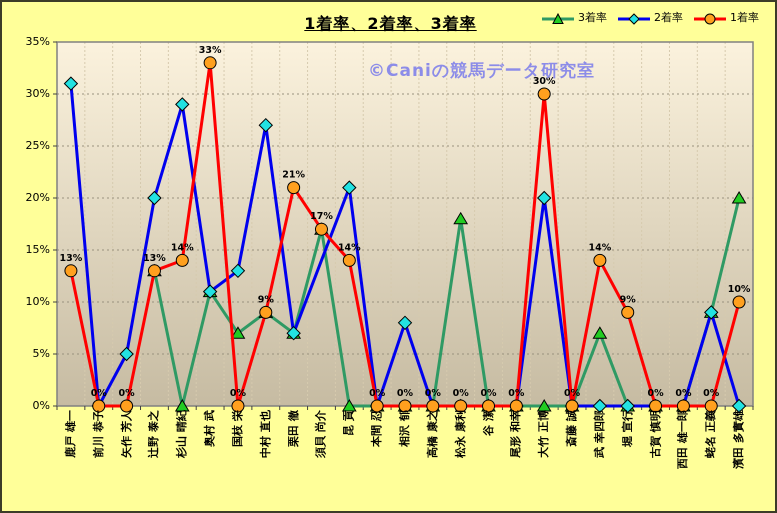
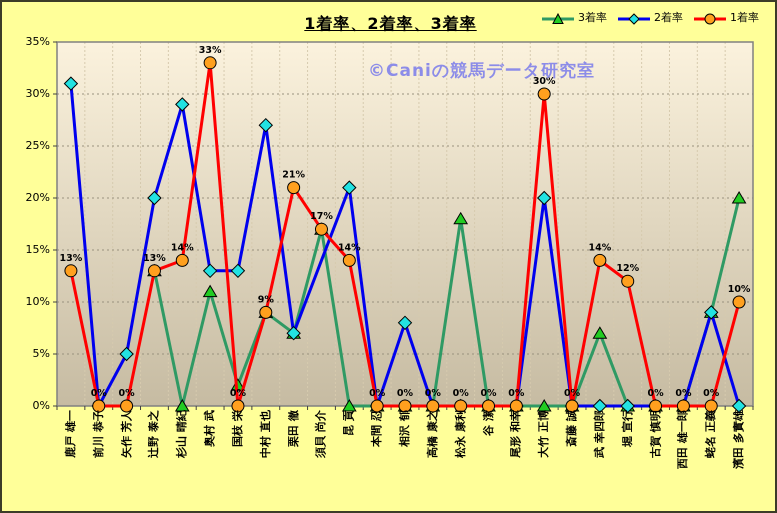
2着率/奥村 武: 11% -> 13%
3着率/国枝 栄: 7% -> 2%
1着率/堀 宣行: 9% -> 12%
